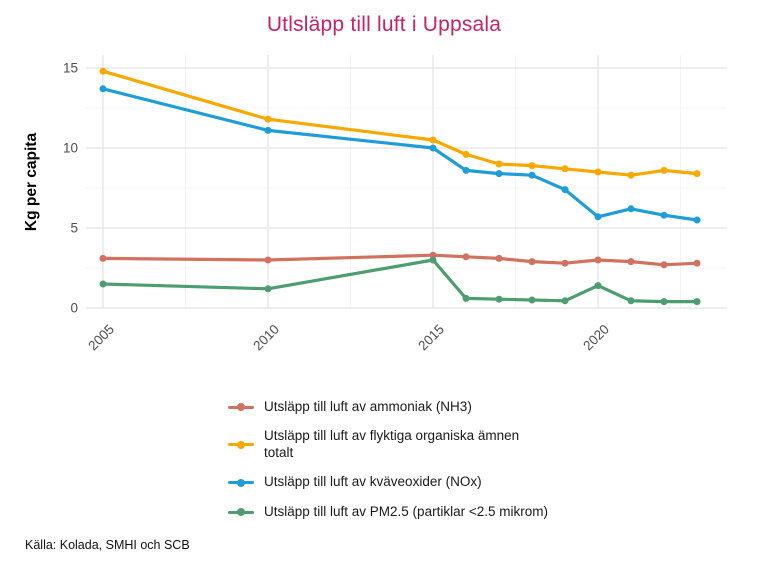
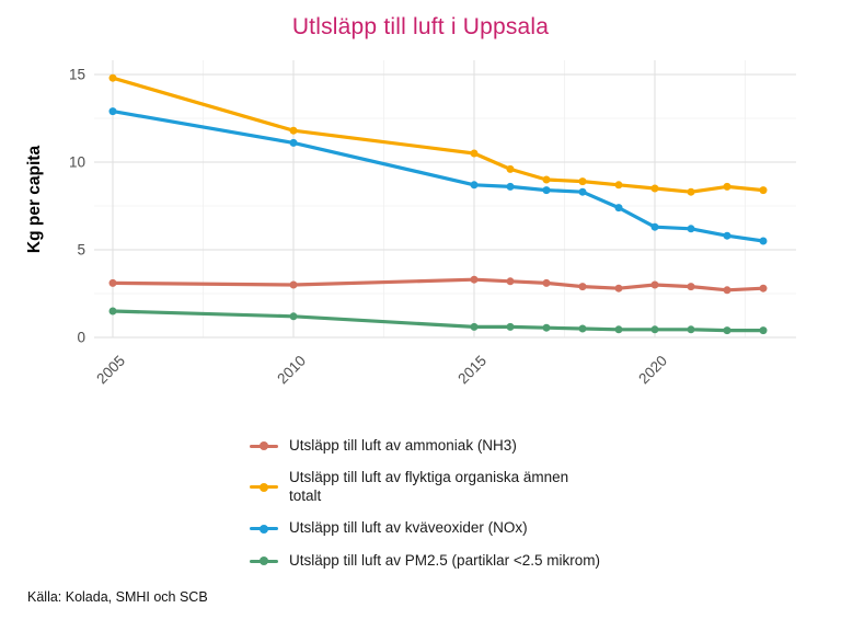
Utsläpp till luft av kväveoxider (NOx)/2005: 13.7 -> 12.9
Utsläpp till luft av kväveoxider (NOx)/2015: 10.0 -> 8.7
Utsläpp till luft av PM2.5 (partiklar <2.5 mikrom)/2015: 3.0 -> 0.6
Utsläpp till luft av kväveoxider (NOx)/2020: 5.7 -> 6.3
Utsläpp till luft av PM2.5 (partiklar <2.5 mikrom)/2020: 1.4 -> 0.5
